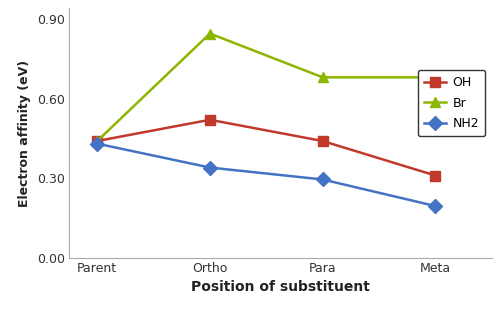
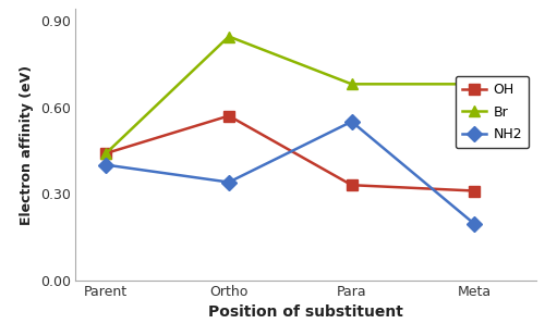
NH2/Parent: 0.430 -> 0.400
OH/Ortho: 0.52 -> 0.57
OH/Para: 0.44 -> 0.33
NH2/Para: 0.295 -> 0.550
